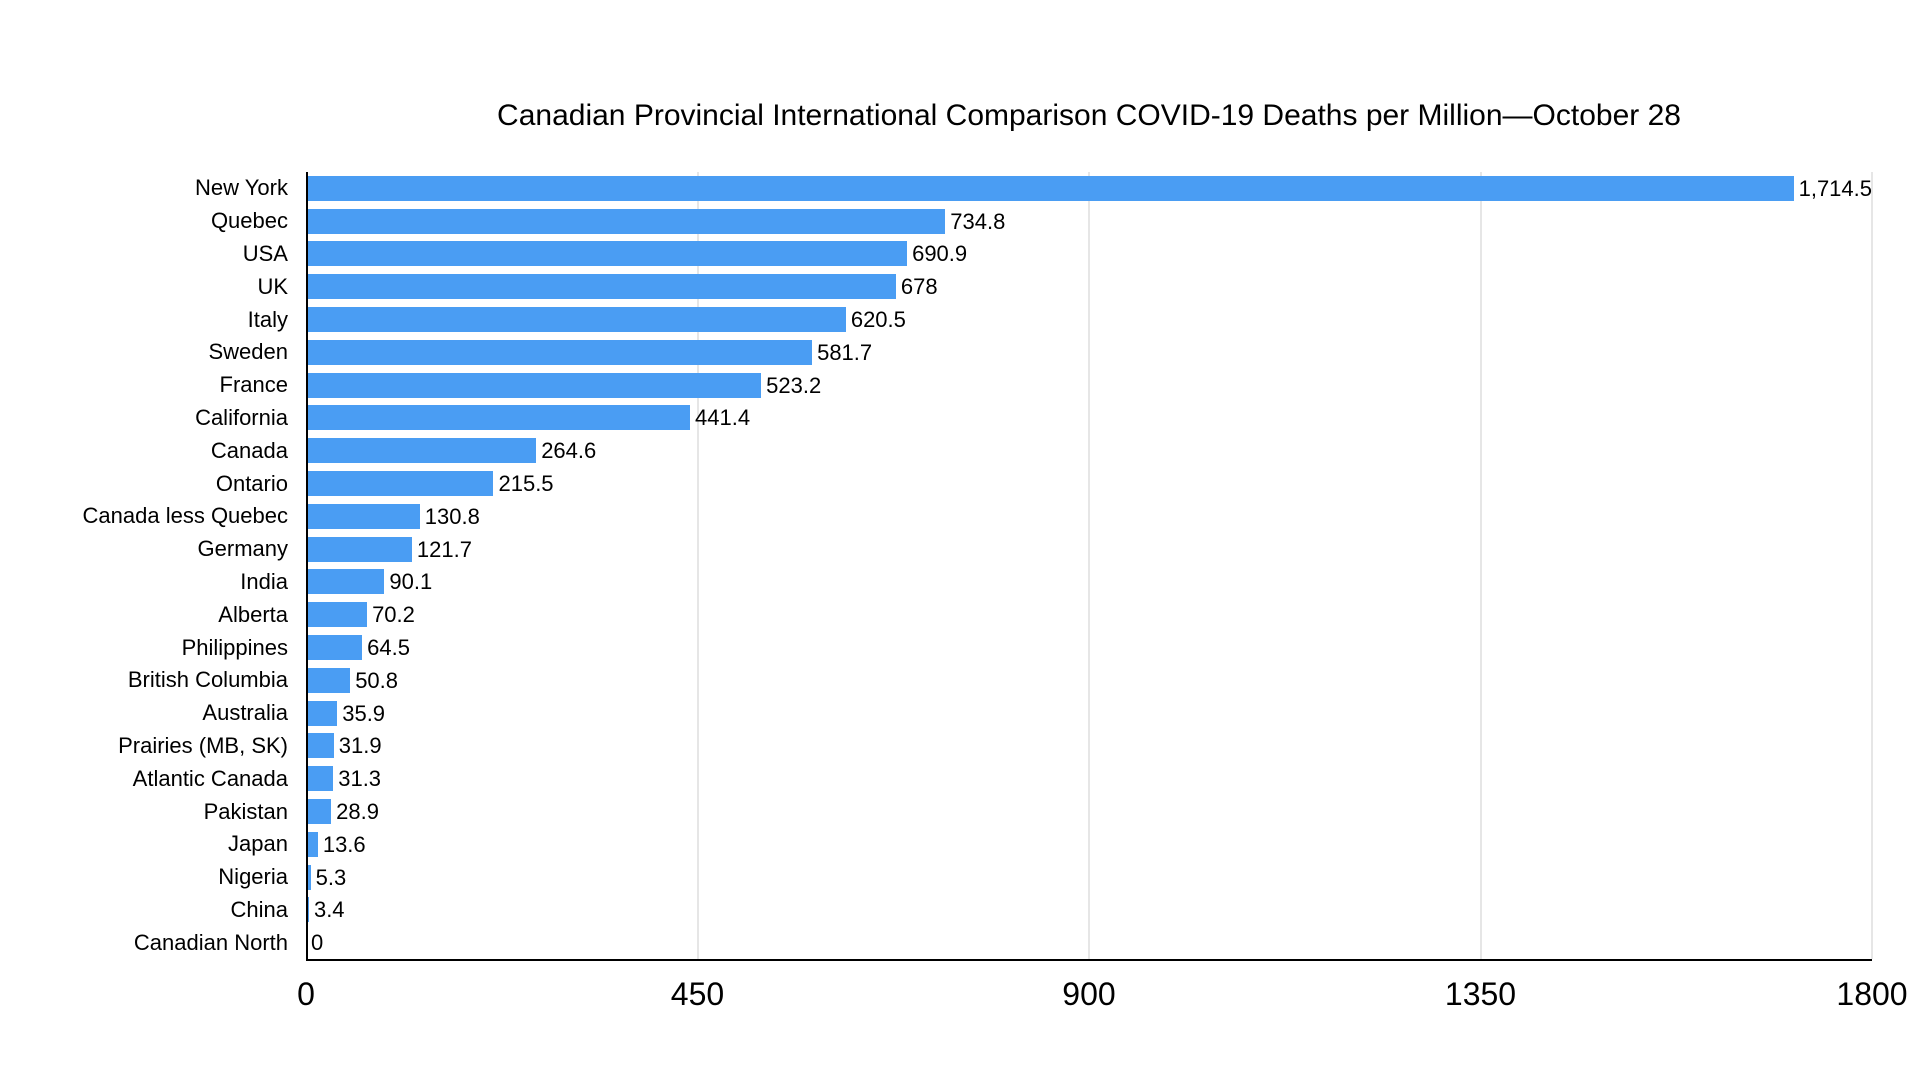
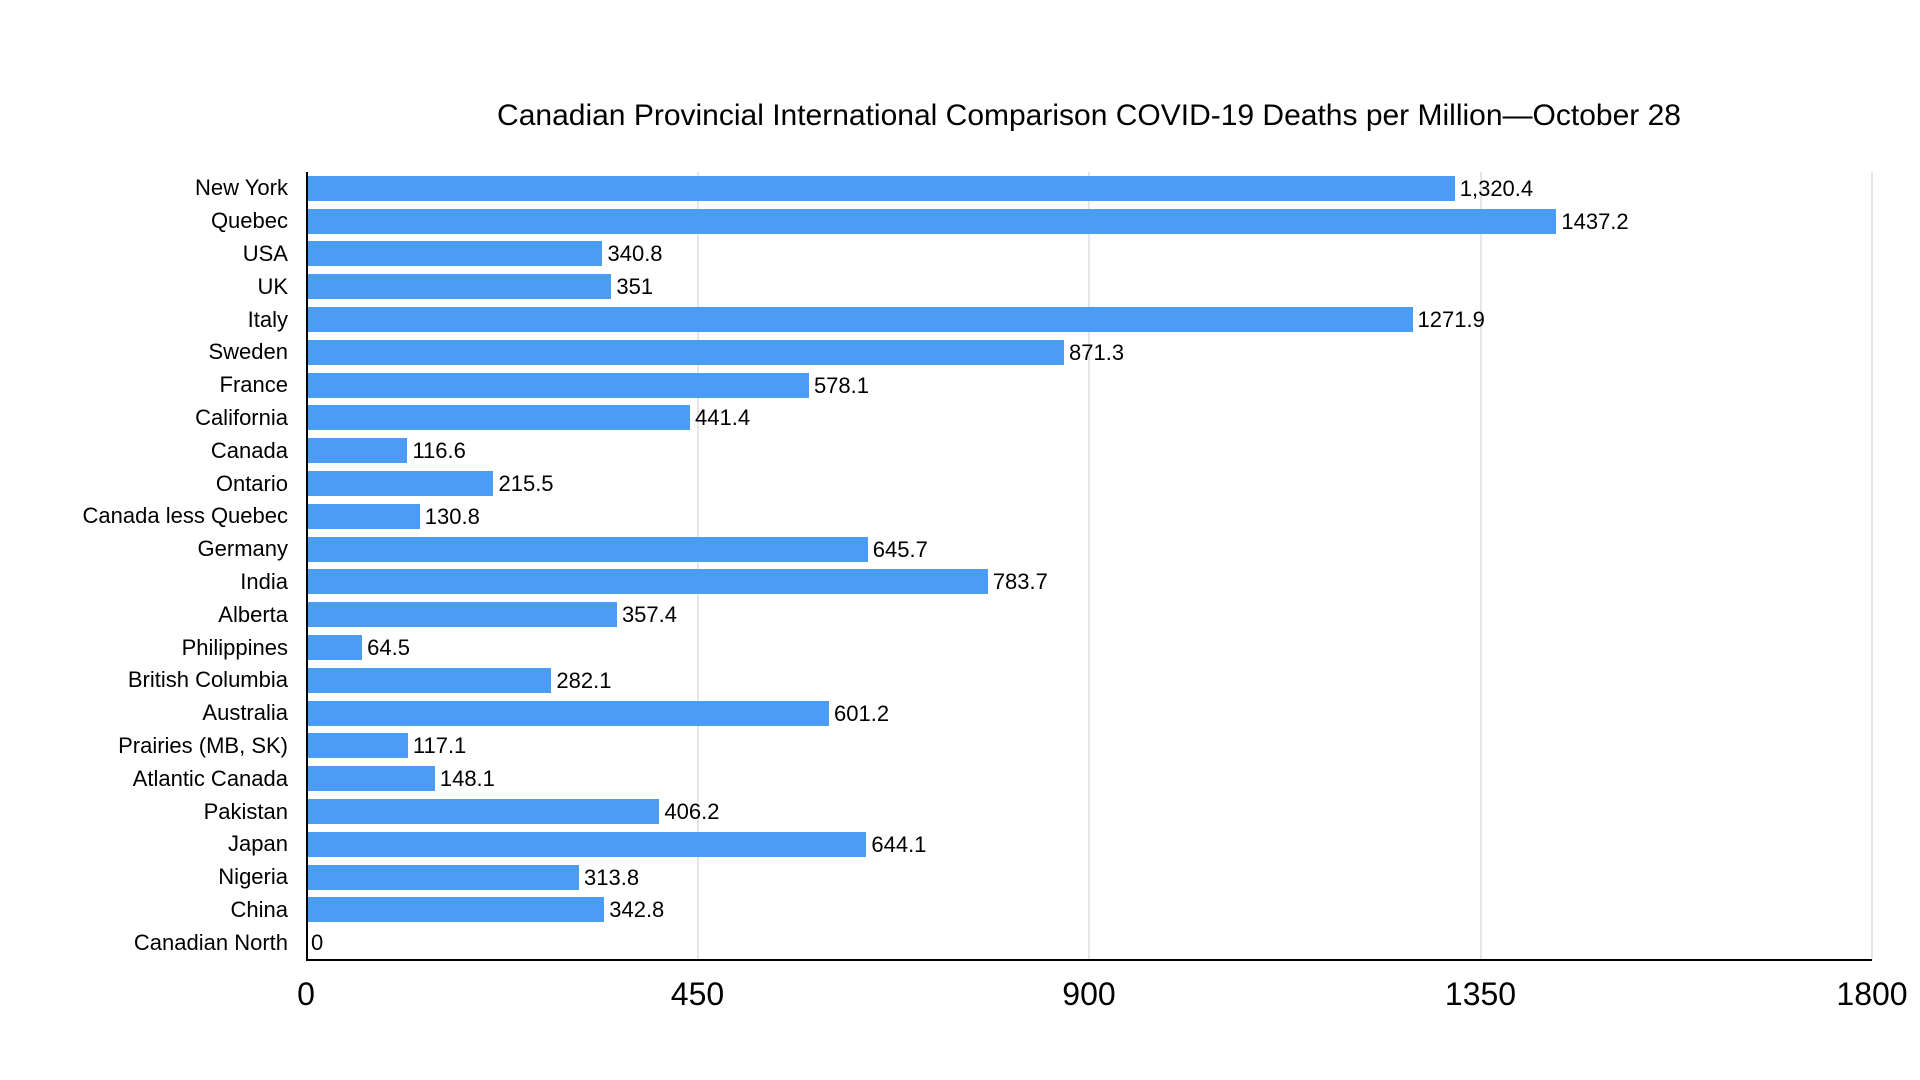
New York: 1,714.5 -> 1,320.4
Quebec: 734.8 -> 1437.2
USA: 690.9 -> 340.8
UK: 678 -> 351
Italy: 620.5 -> 1271.9
Sweden: 581.7 -> 871.3
France: 523.2 -> 578.1
Canada: 264.6 -> 116.6
Germany: 121.7 -> 645.7
India: 90.1 -> 783.7
Alberta: 70.2 -> 357.4
British Columbia: 50.8 -> 282.1
Australia: 35.9 -> 601.2
Prairies (MB, SK): 31.9 -> 117.1
Atlantic Canada: 31.3 -> 148.1
Pakistan: 28.9 -> 406.2
Japan: 13.6 -> 644.1
Nigeria: 5.3 -> 313.8
China: 3.4 -> 342.8
